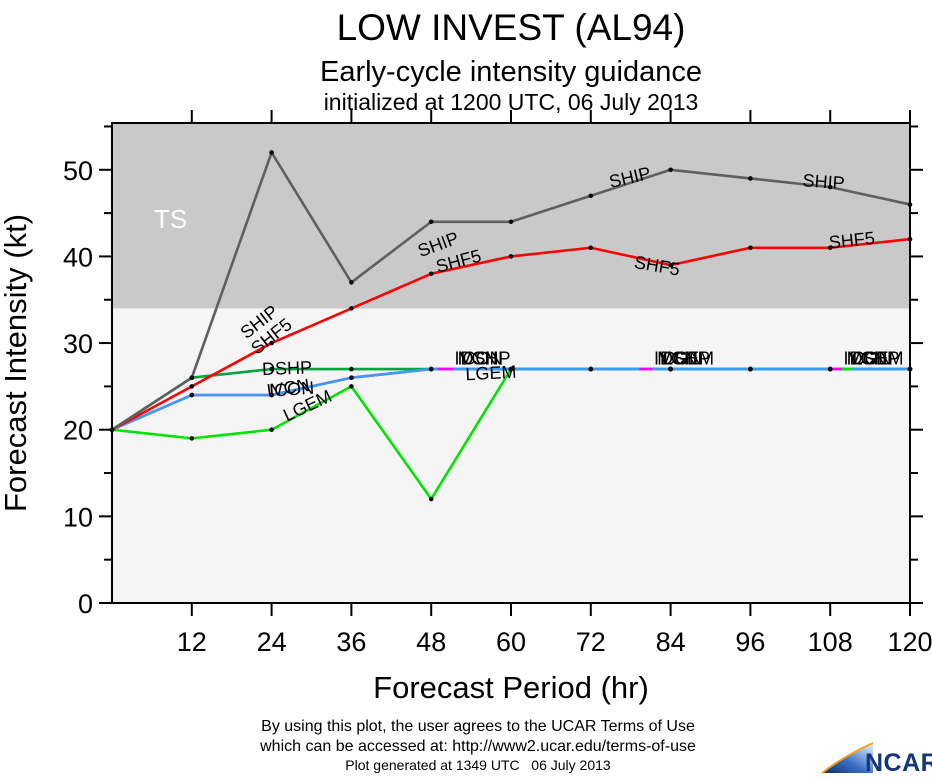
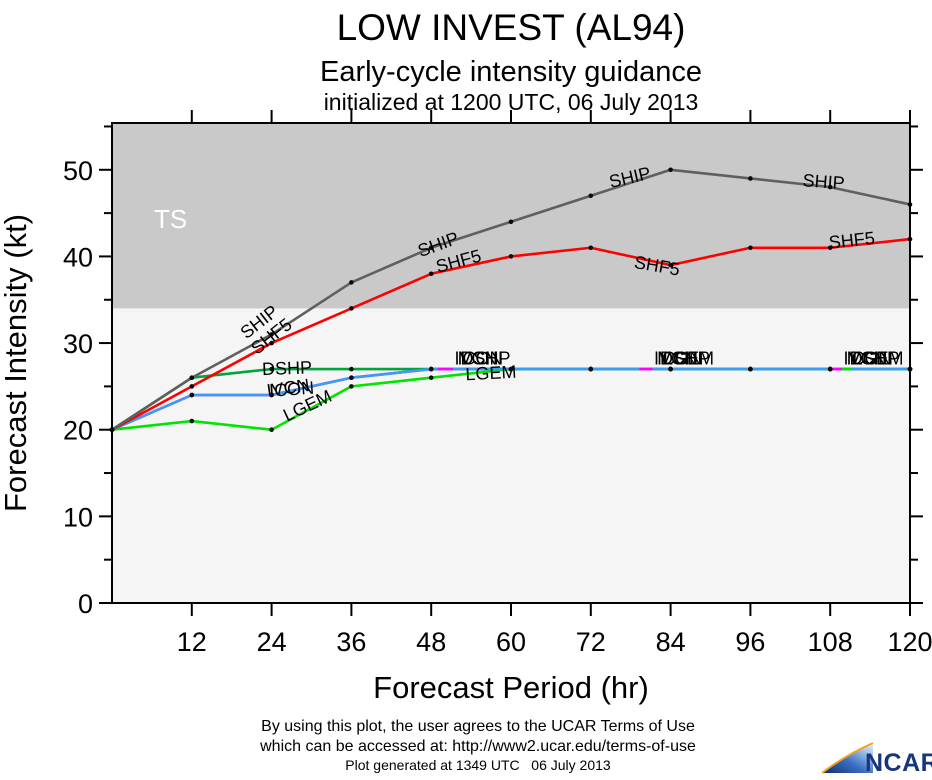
LGEM/12: 19 -> 21
SHIP/24: 52 -> 31
LGEM/48: 12 -> 26
SHIP/48: 44 -> 41
